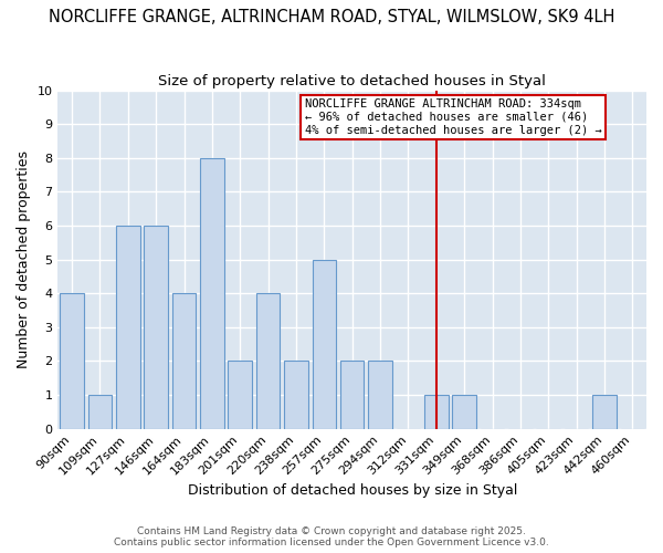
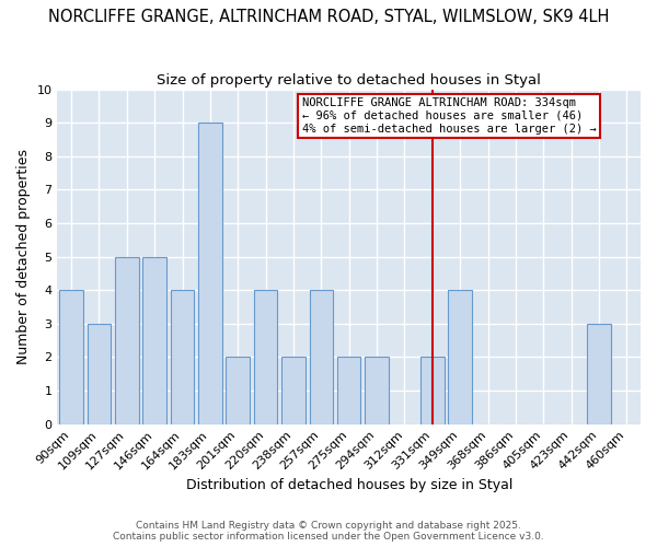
109sqm: 1 -> 3
127sqm: 6 -> 5
146sqm: 6 -> 5
183sqm: 8 -> 9
257sqm: 5 -> 4
331sqm: 1 -> 2
349sqm: 1 -> 4
442sqm: 1 -> 3
